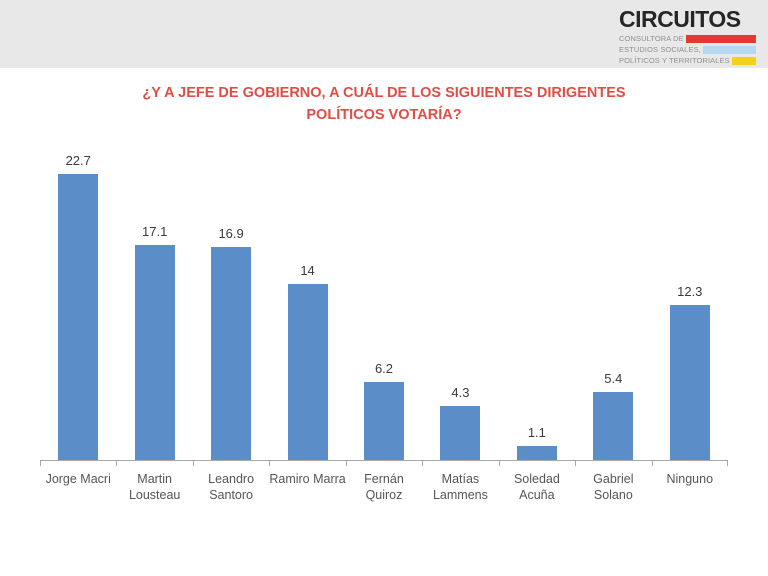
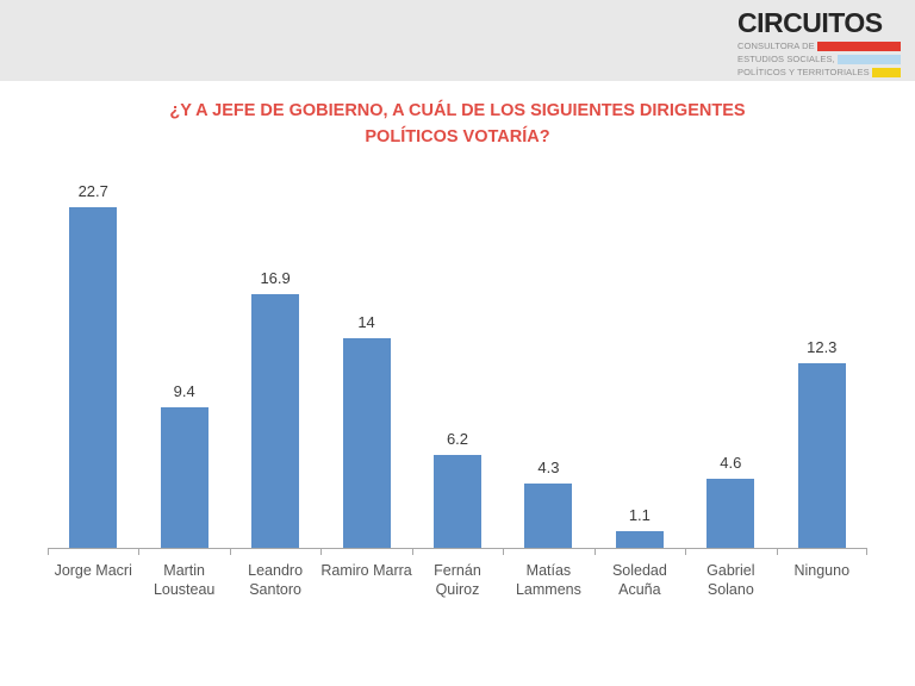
Martin Lousteau: 17.1 -> 9.4
Gabriel Solano: 5.4 -> 4.6
